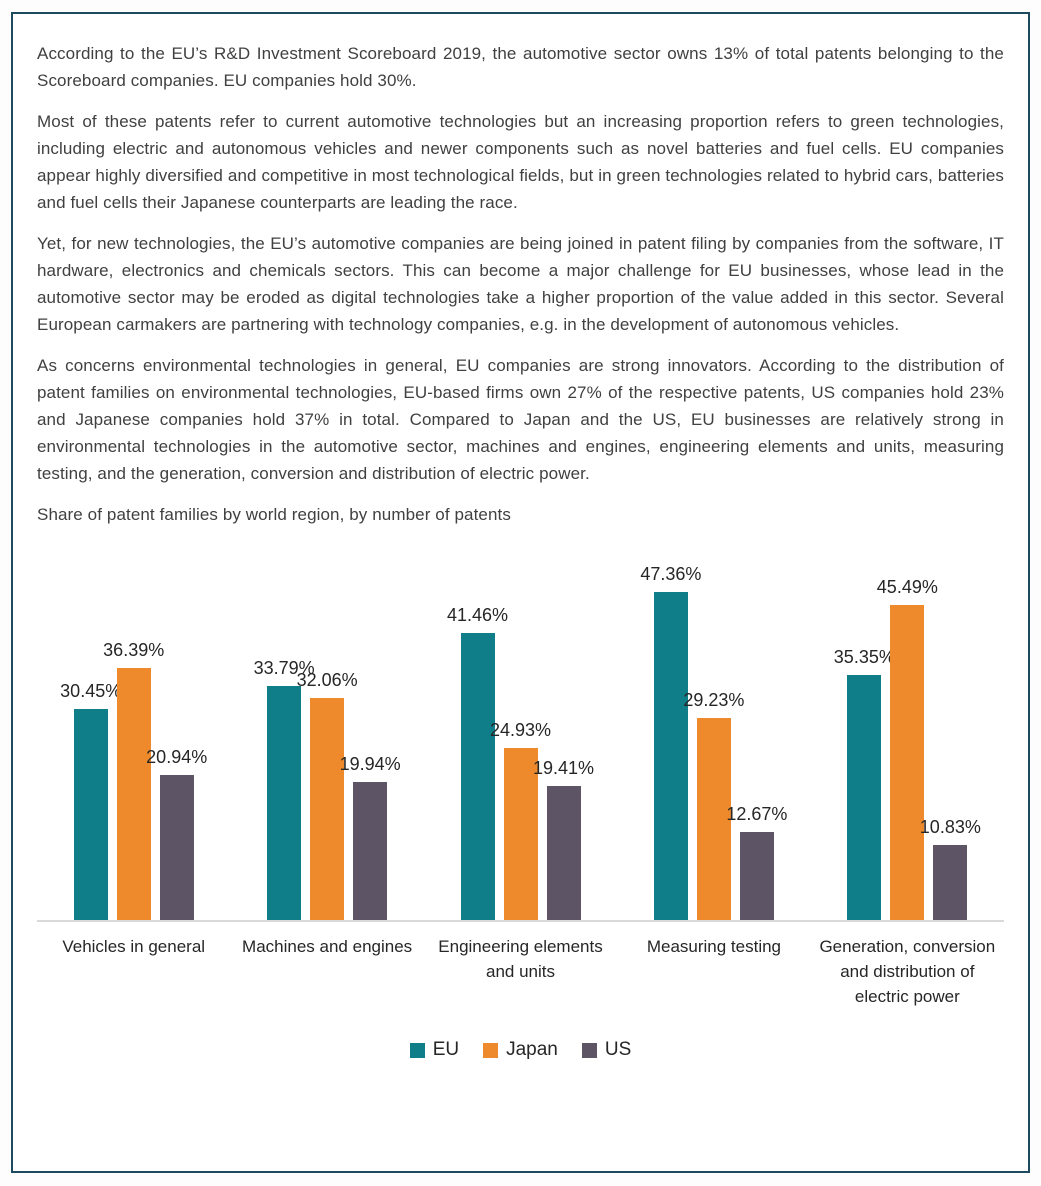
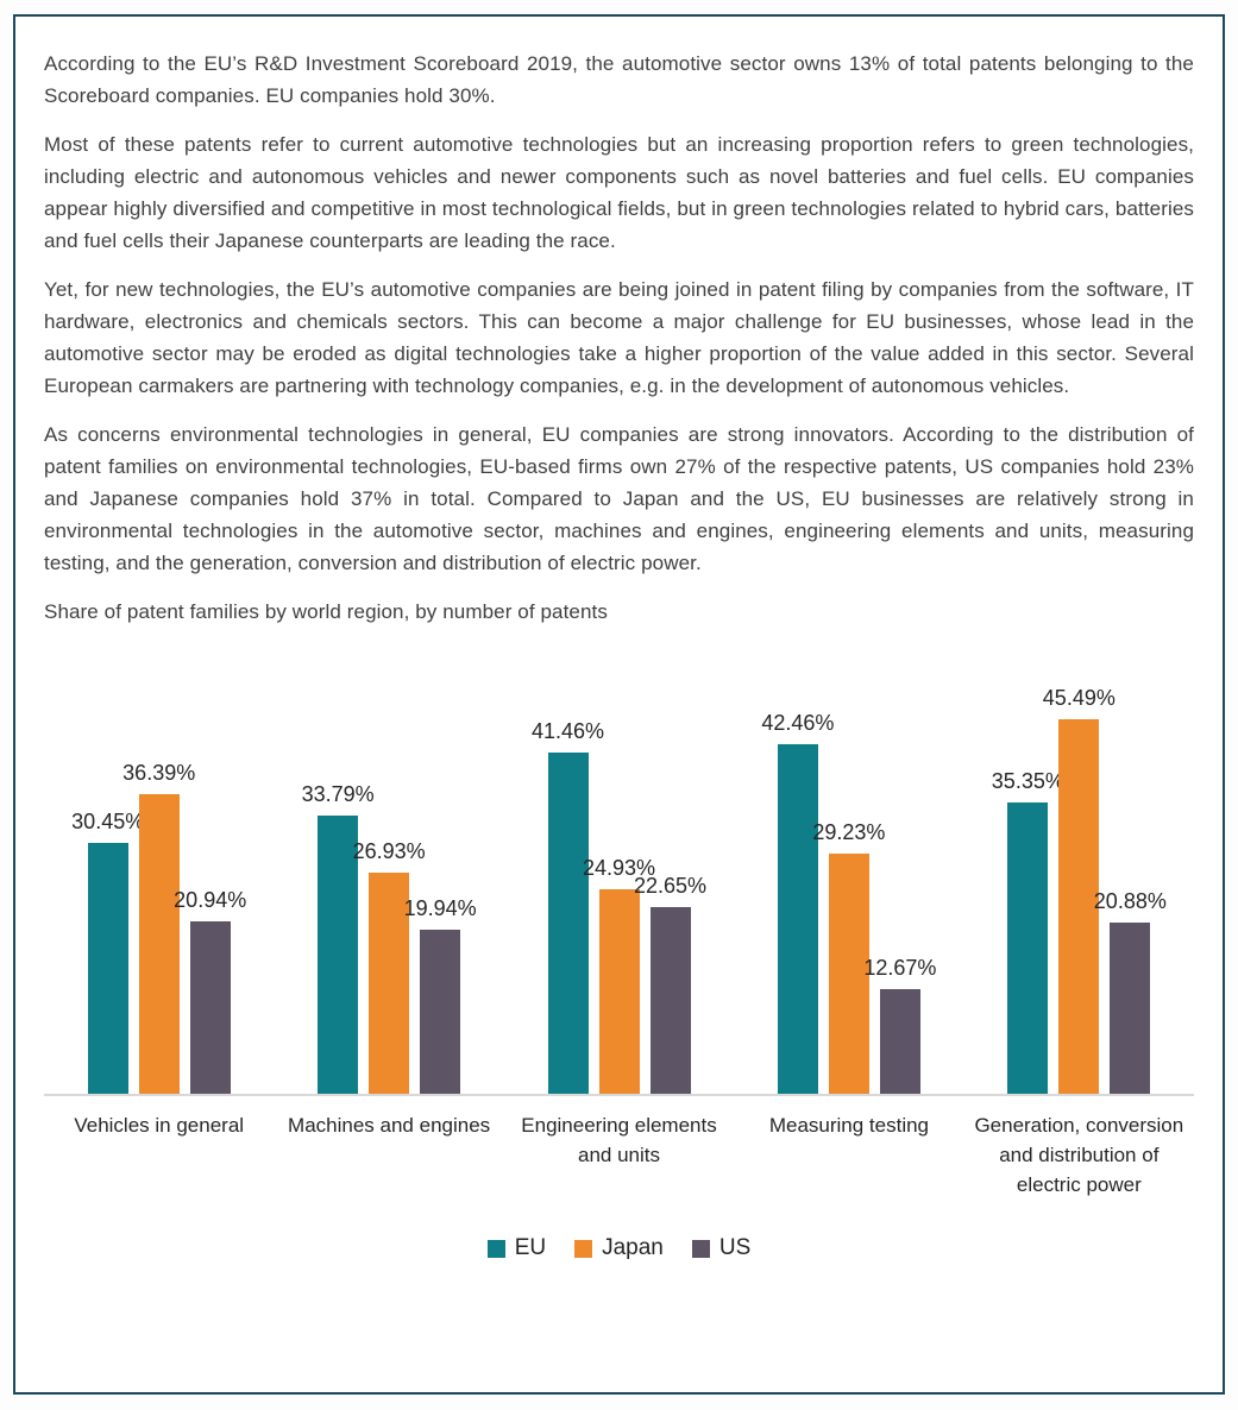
Japan/Machines and engines: 32.06% -> 26.93%
US/Engineering elements and units: 19.41% -> 22.65%
EU/Measuring testing: 47.36% -> 42.46%
US/Generation, conversion and distribution of electric power: 10.83% -> 20.88%
